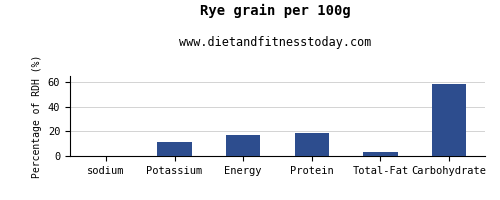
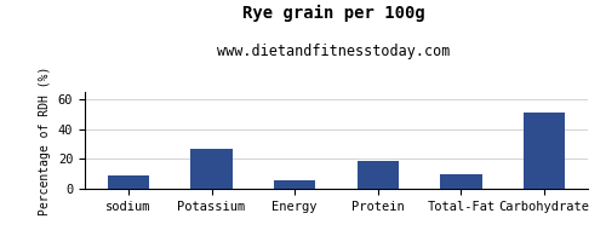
sodium: 0 -> 9
Potassium: 11 -> 27
Energy: 17 -> 6
Total-Fat: 4 -> 10
Carbohydrate: 58 -> 51
